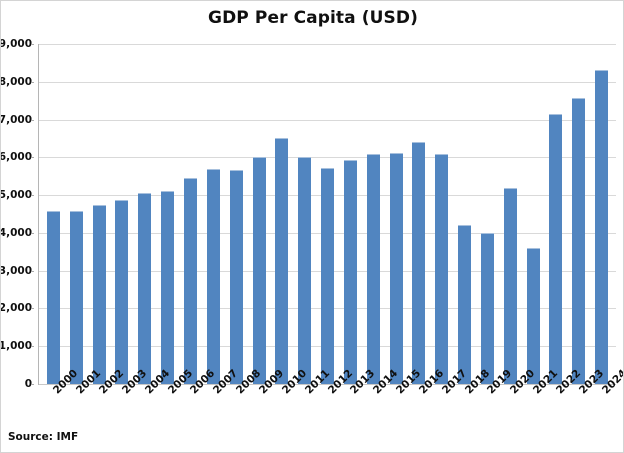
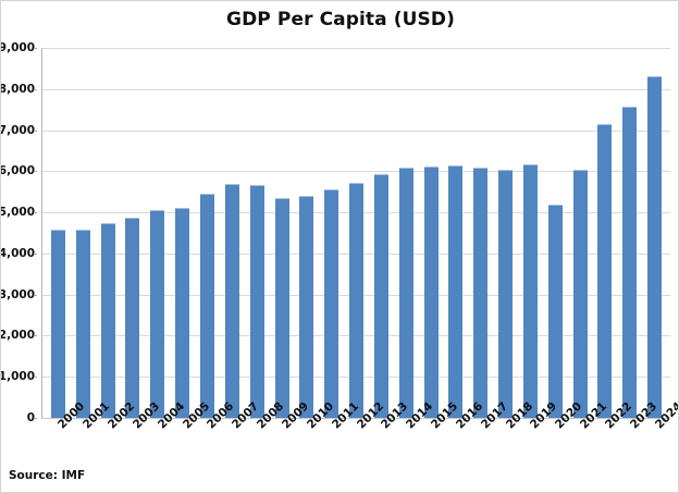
2009: 6000 -> 5400
2010: 6500 -> 5400
2011: 6000 -> 5600
2016: 6400 -> 6100
2018: 4200 -> 6000
2019: 4000 -> 6200
2021: 3600 -> 6000
